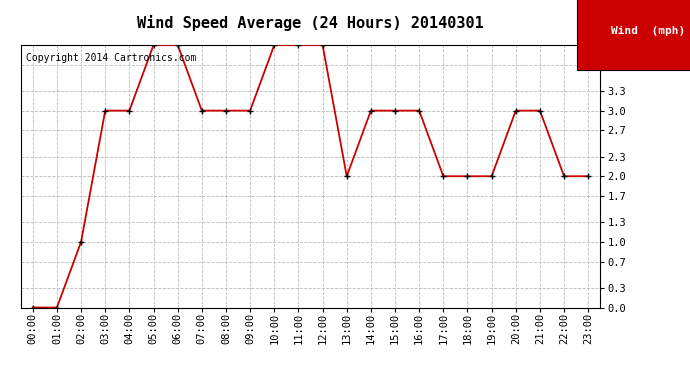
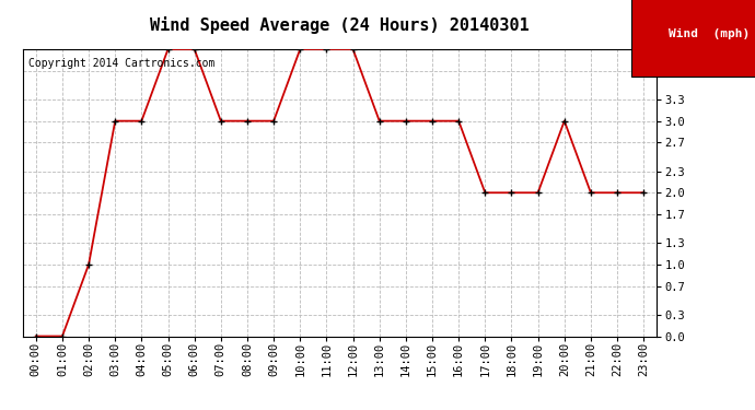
13:00: 2 -> 3
21:00: 3 -> 2
